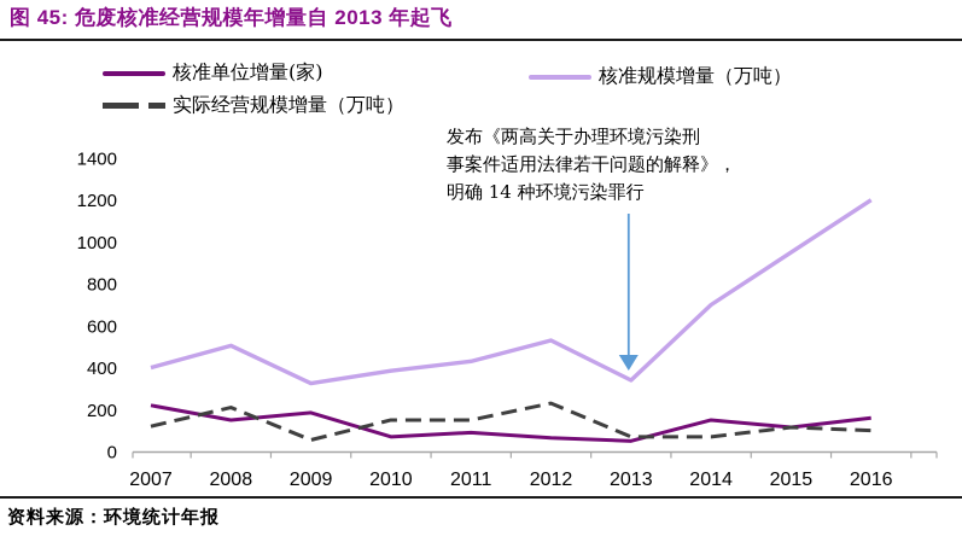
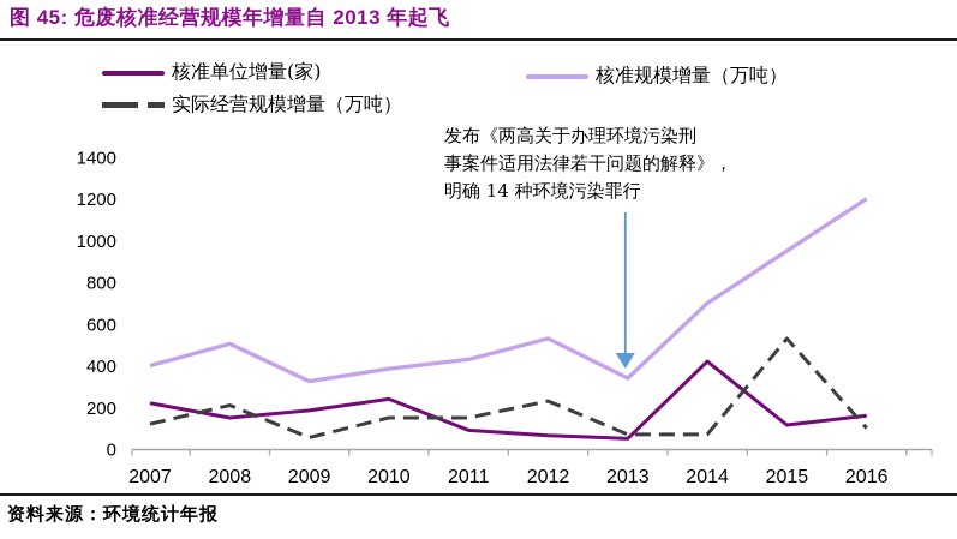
核准单位增量(家)/2010: 70 -> 240
核准单位增量(家)/2014: 150 -> 420
实际经营规模增量（万吨）/2015: 120 -> 530
